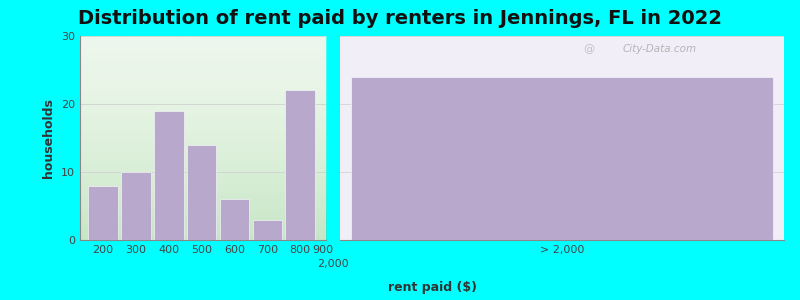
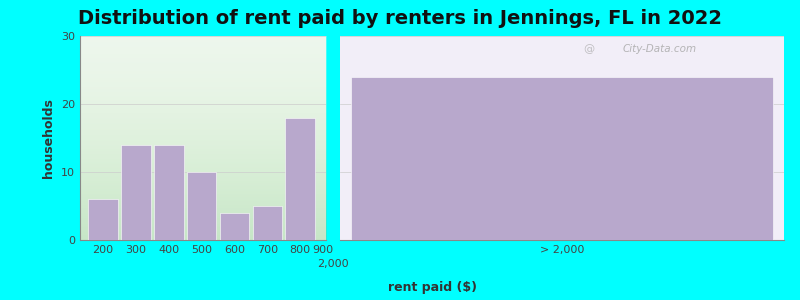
200: 8 -> 6
300: 10 -> 14
400: 19 -> 14
500: 14 -> 10
600: 6 -> 4
700: 3 -> 5
800: 22 -> 18
